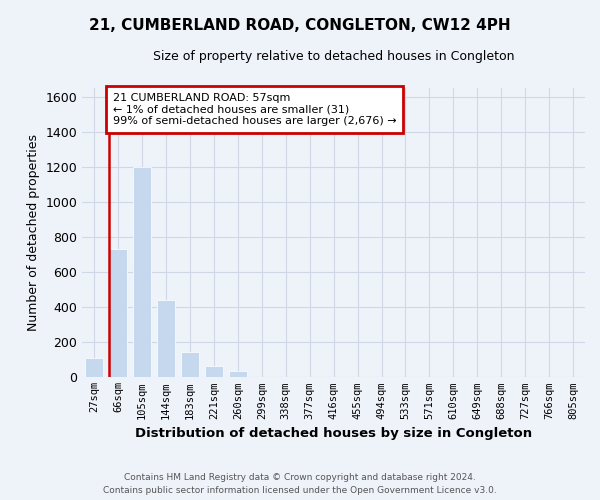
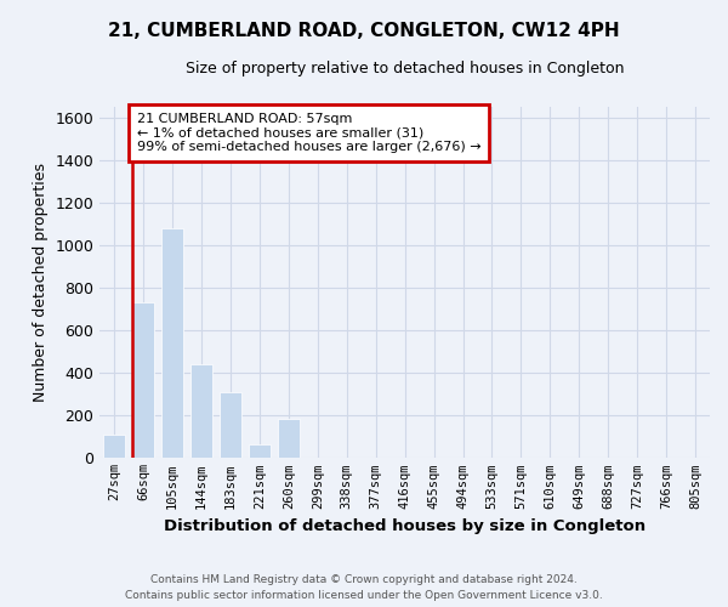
105sqm: 1200 -> 1080
183sqm: 140 -> 310
260sqm: 40 -> 180
